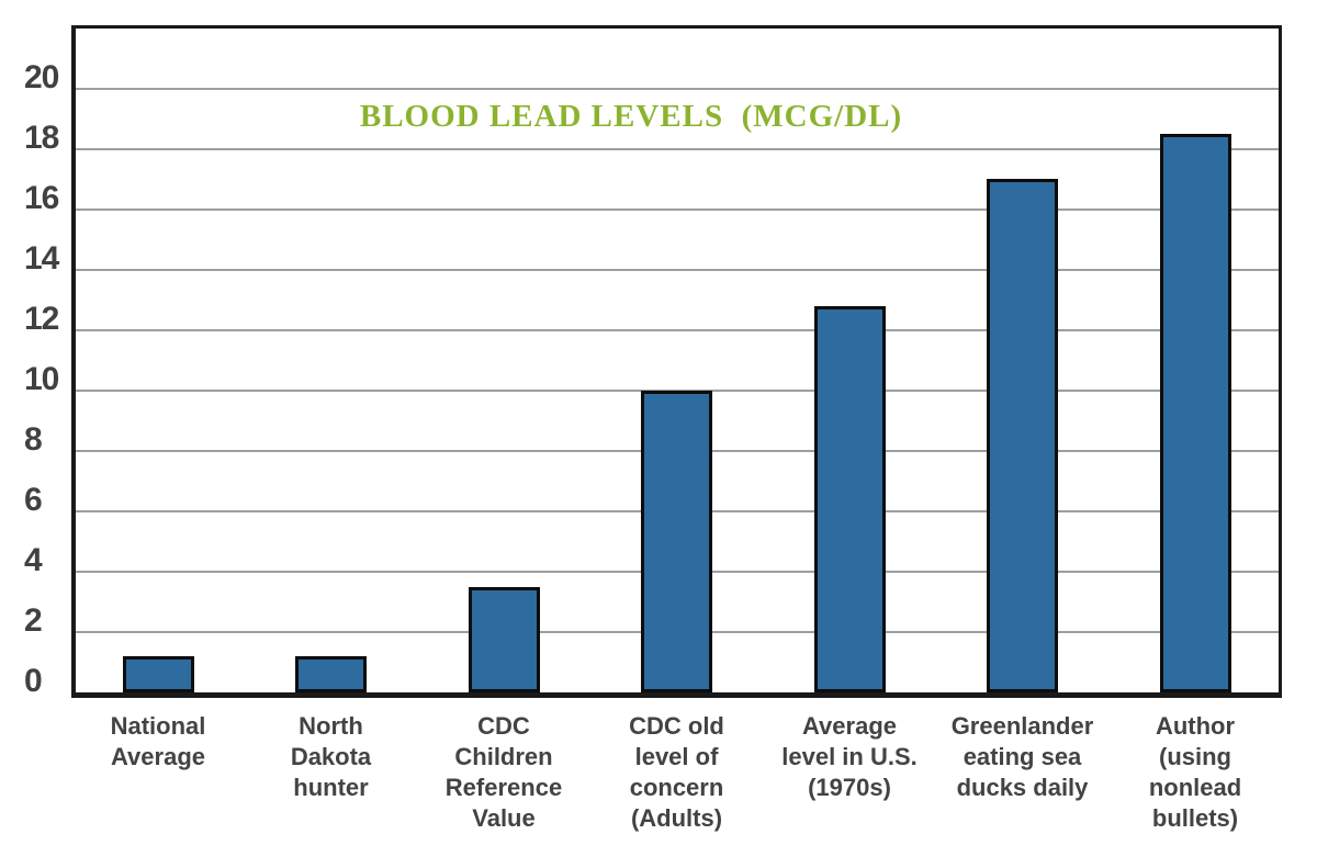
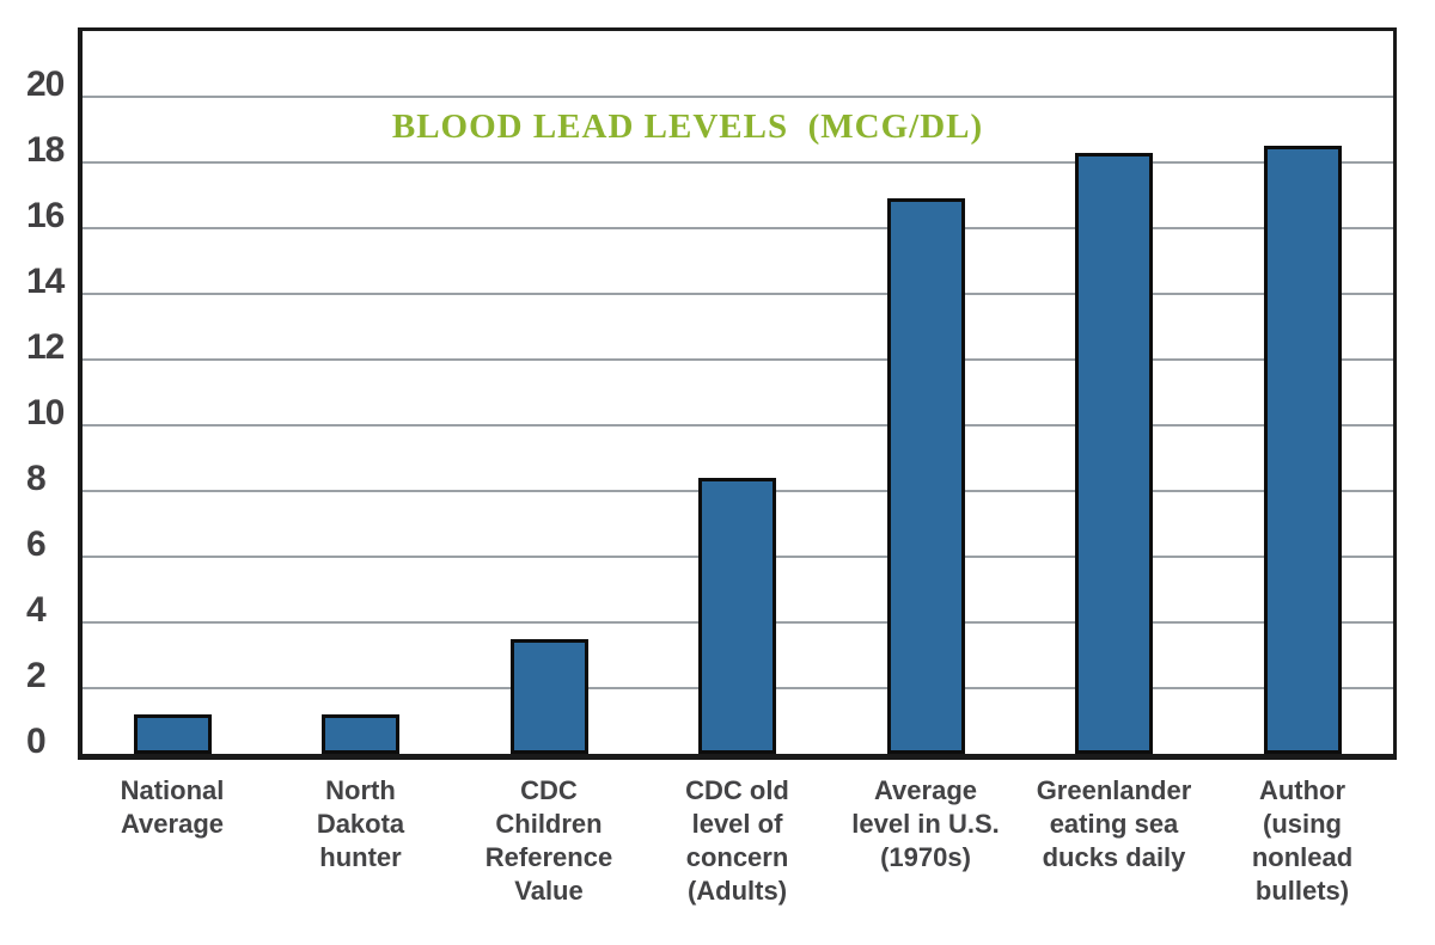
CDC old level of concern (Adults): 10.0 -> 8.4
Average level in U.S. (1970s): 12.8 -> 16.9
Greenlander eating sea ducks daily: 17.0 -> 18.3
